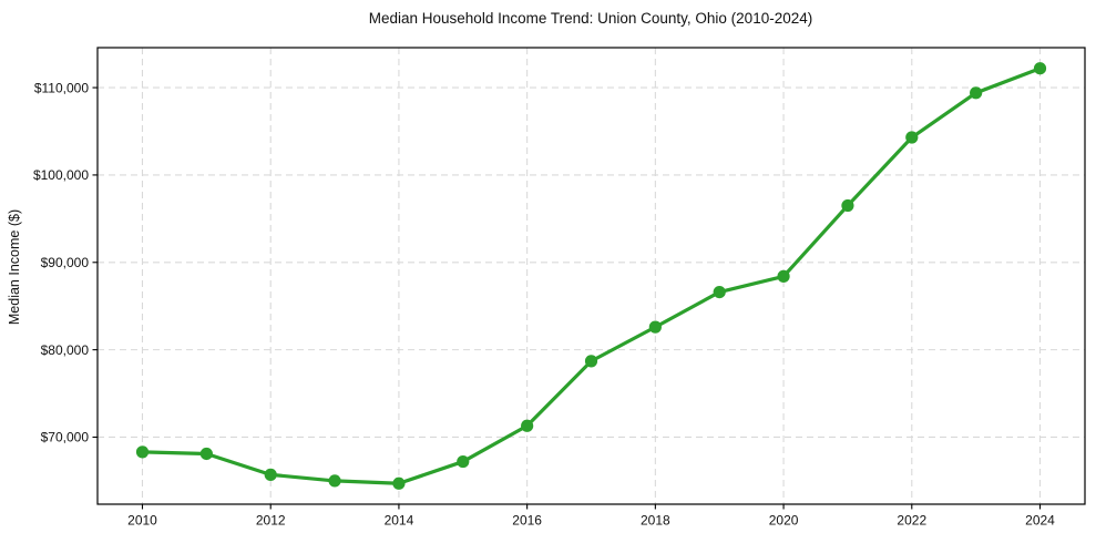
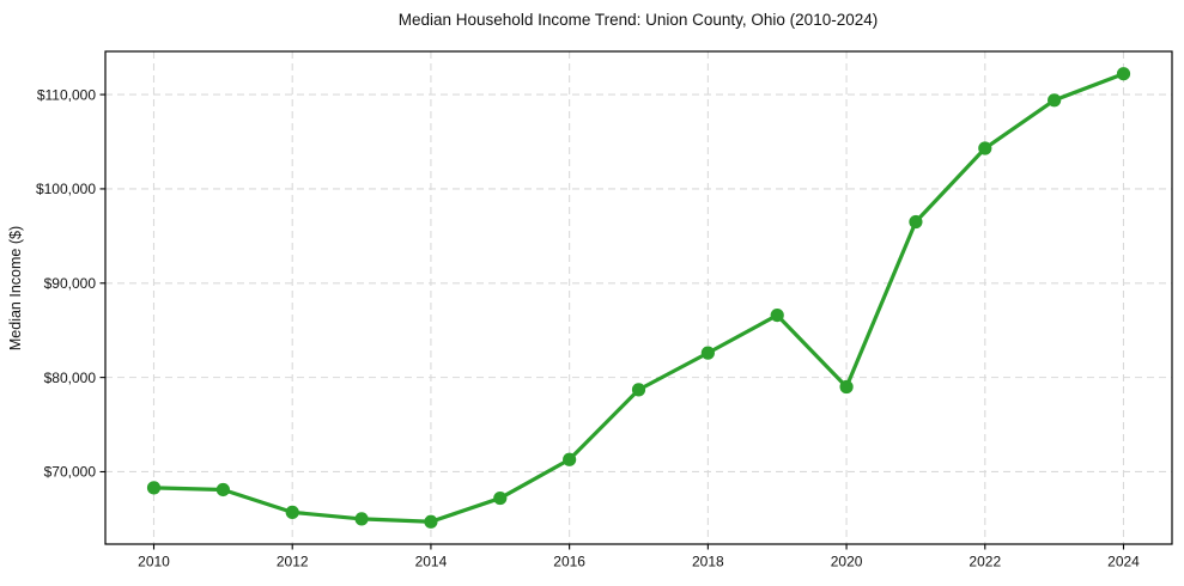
2020: $88000 -> $79000
